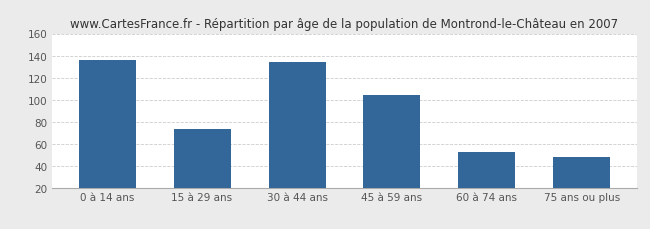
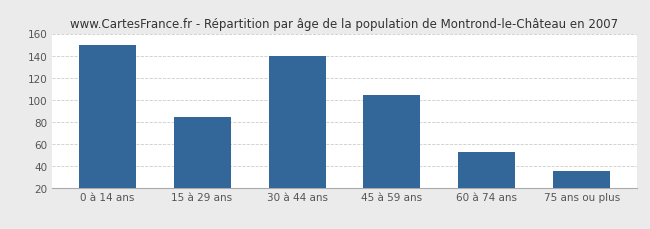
0 à 14 ans: 136 -> 150
15 à 29 ans: 73 -> 84
30 à 44 ans: 134 -> 140
75 ans ou plus: 48 -> 35
